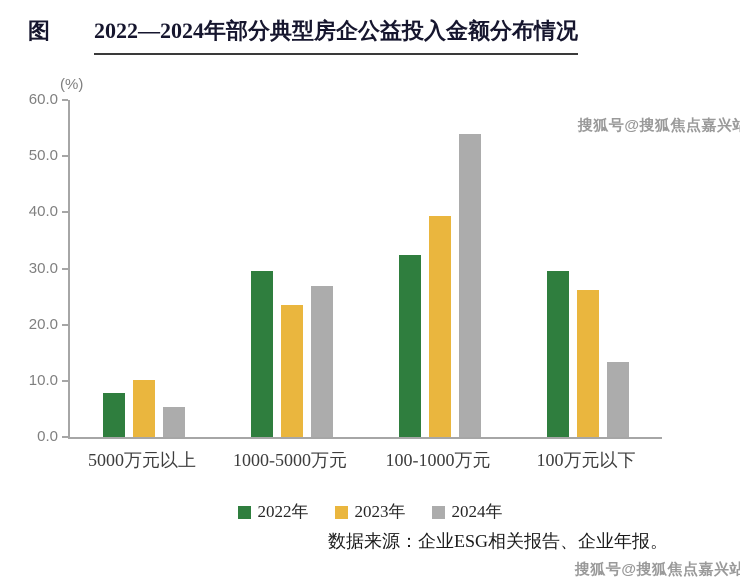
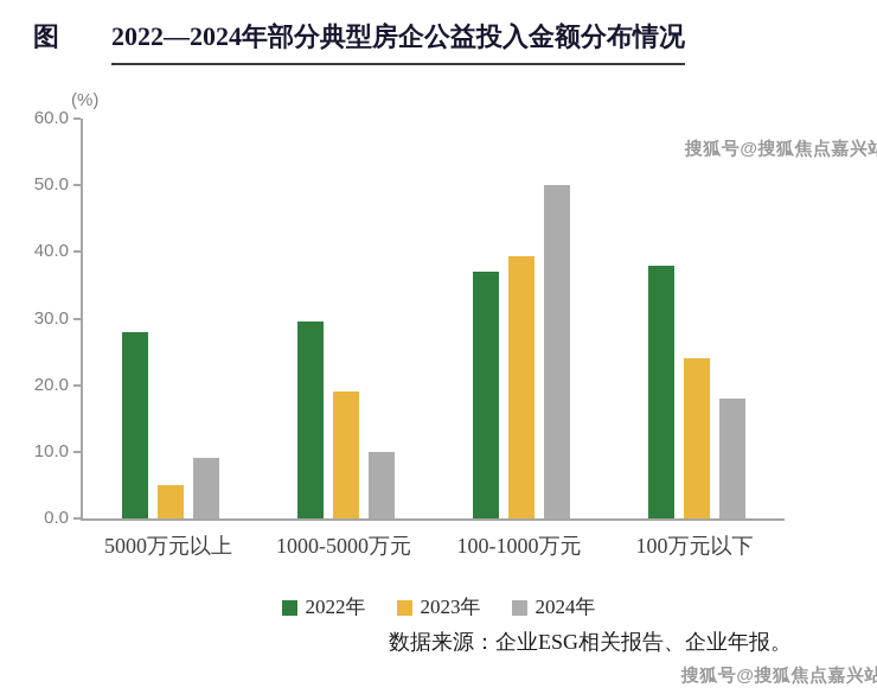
2022年/5000万元以上: 8 -> 28
2023年/5000万元以上: 10 -> 5
2024年/5000万元以上: 5 -> 9
2023年/1000-5000万元: 24 -> 19
2024年/1000-5000万元: 27 -> 10
2022年/100-1000万元: 32 -> 37
2024年/100-1000万元: 54 -> 50
2022年/100万元以下: 30 -> 38
2023年/100万元以下: 26 -> 24
2024年/100万元以下: 13 -> 18
